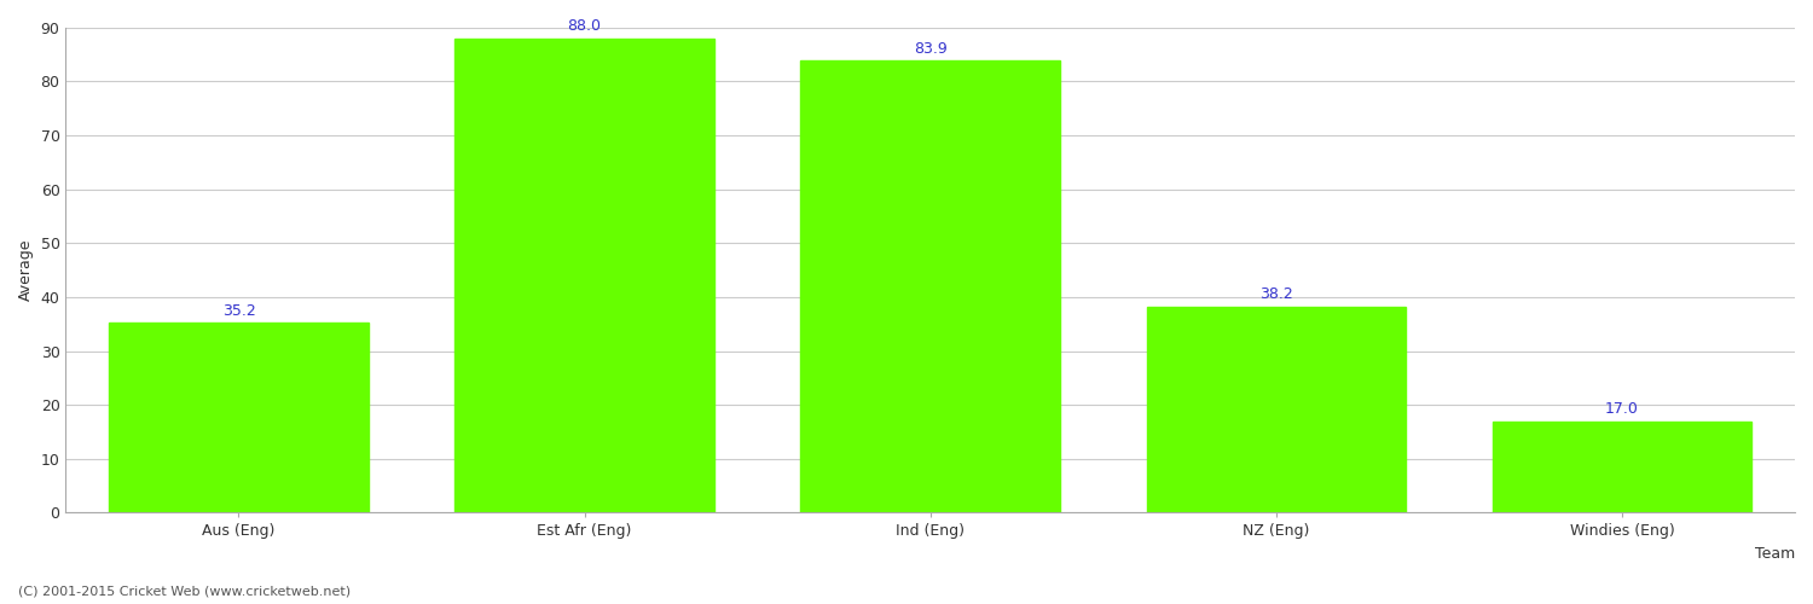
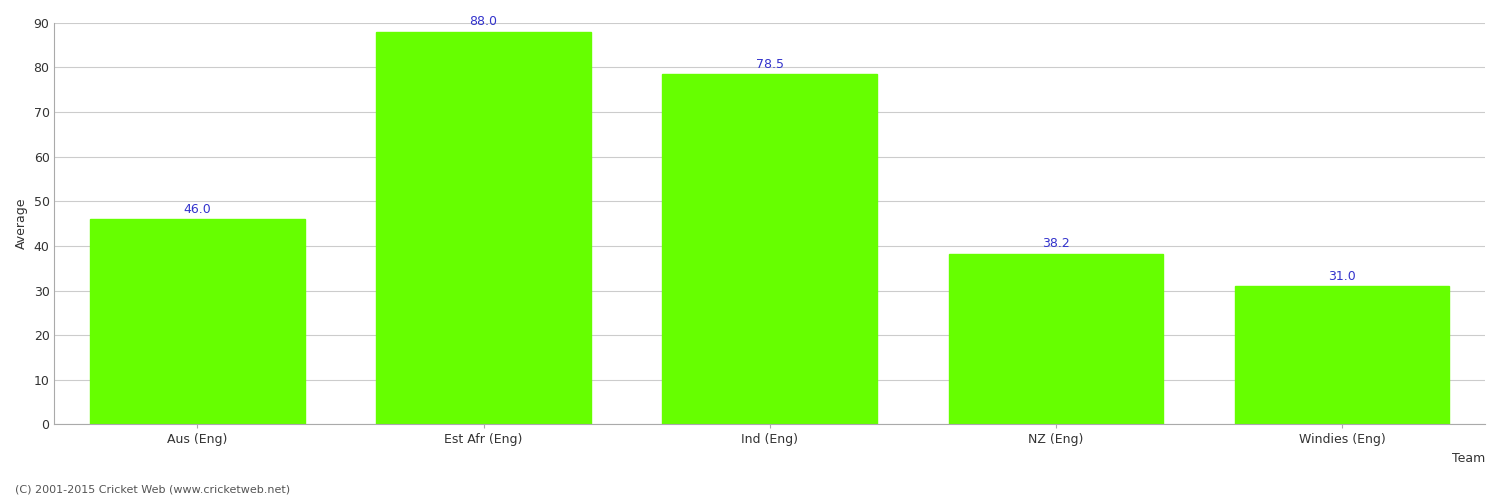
Aus (Eng): 35.2 -> 46.0
Ind (Eng): 83.9 -> 78.5
Windies (Eng): 17.0 -> 31.0
